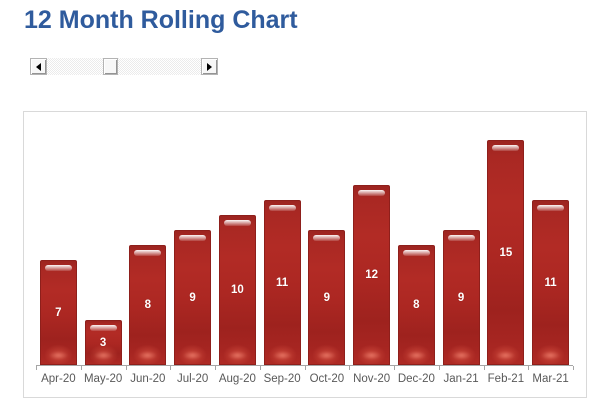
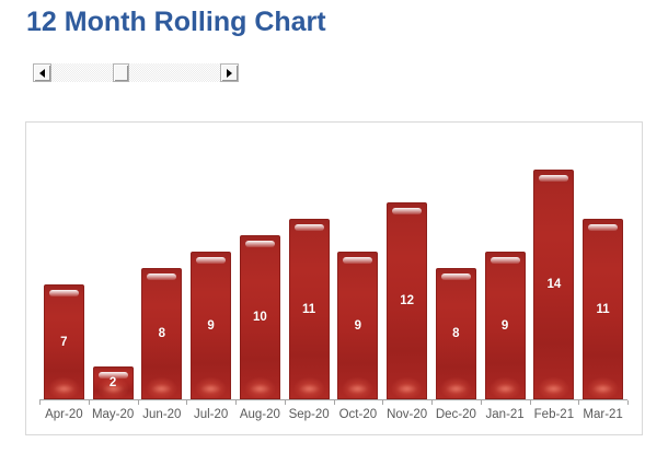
May-20: 3 -> 2
Feb-21: 15 -> 14
